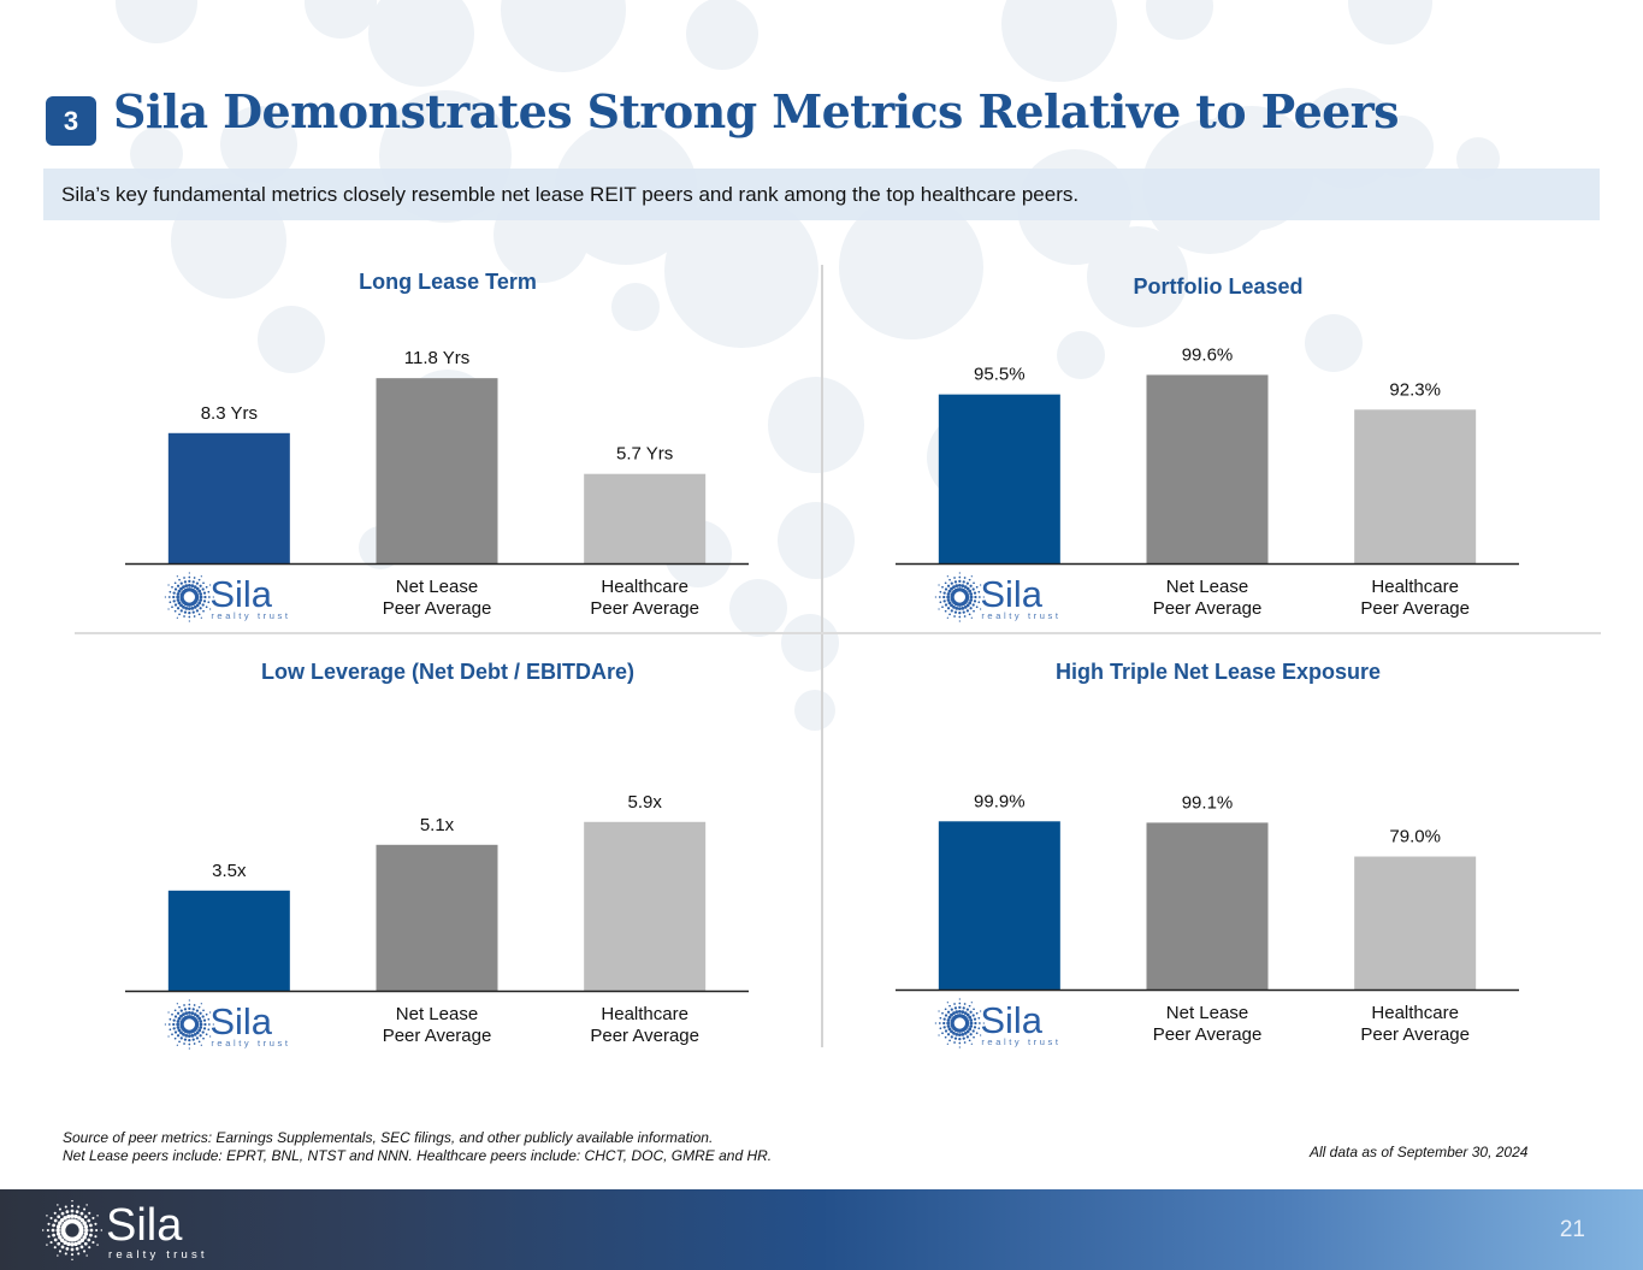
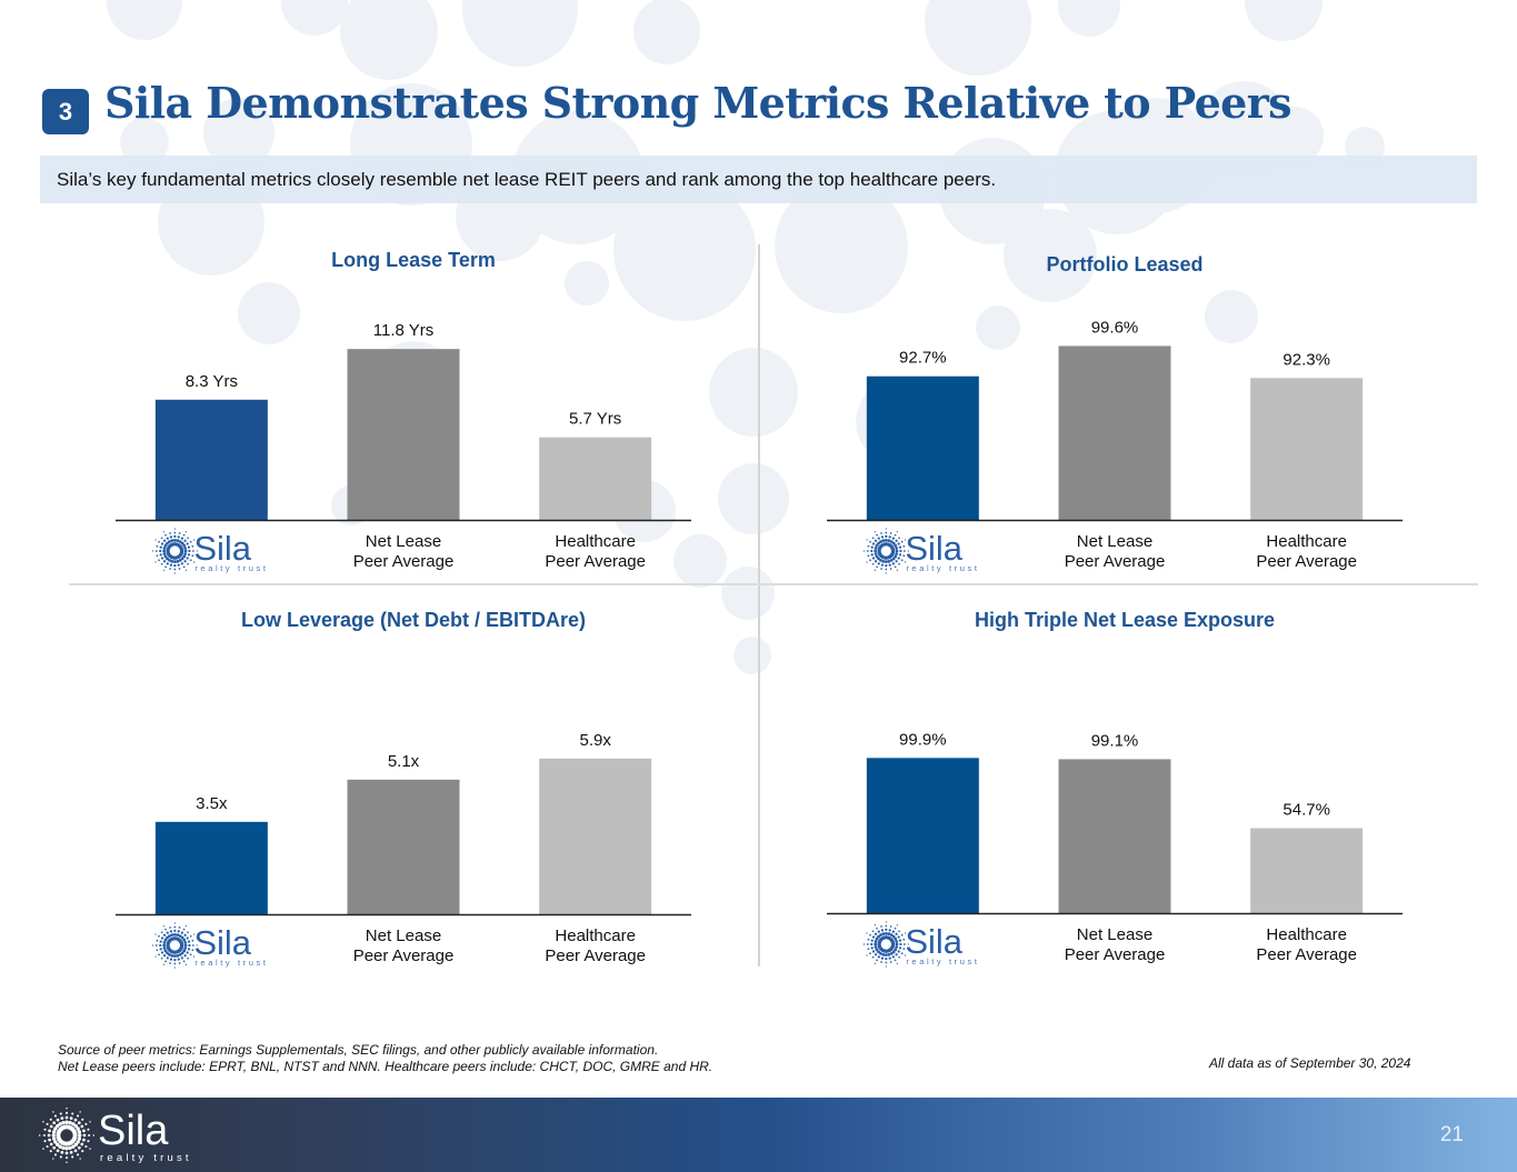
Portfolio Leased/Sila: 95.5% -> 92.7%
High Triple Net Lease Exposure/Healthcare Peer Average: 79.0% -> 54.7%
